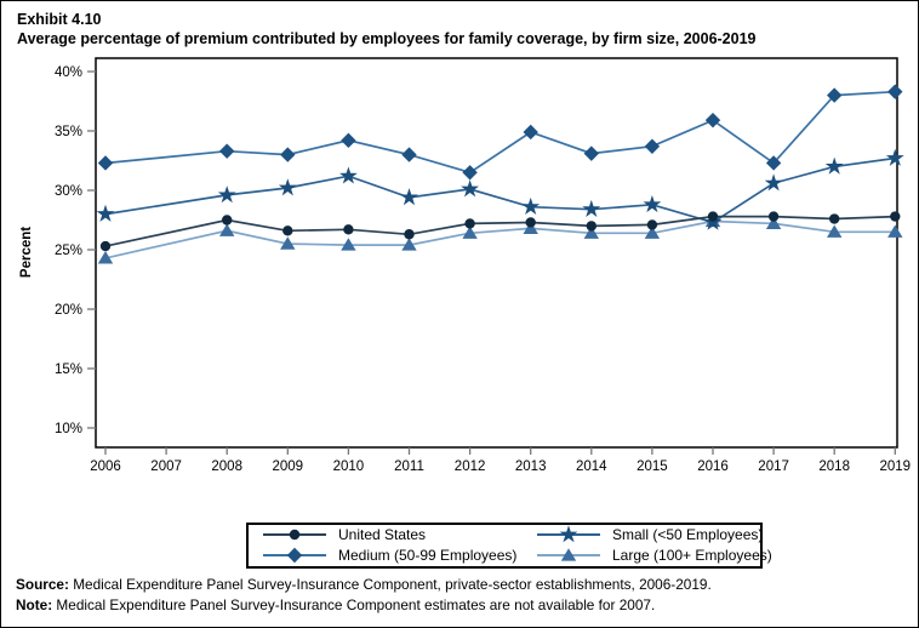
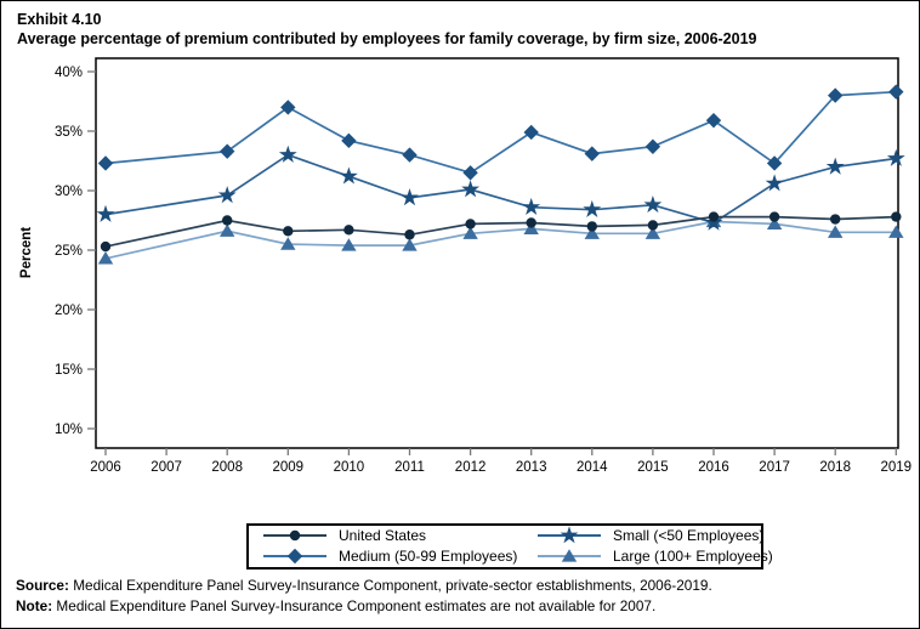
Small (<50 Employees)/2009: 30% -> 33%
Medium (50-99 Employees)/2009: 33% -> 37%
